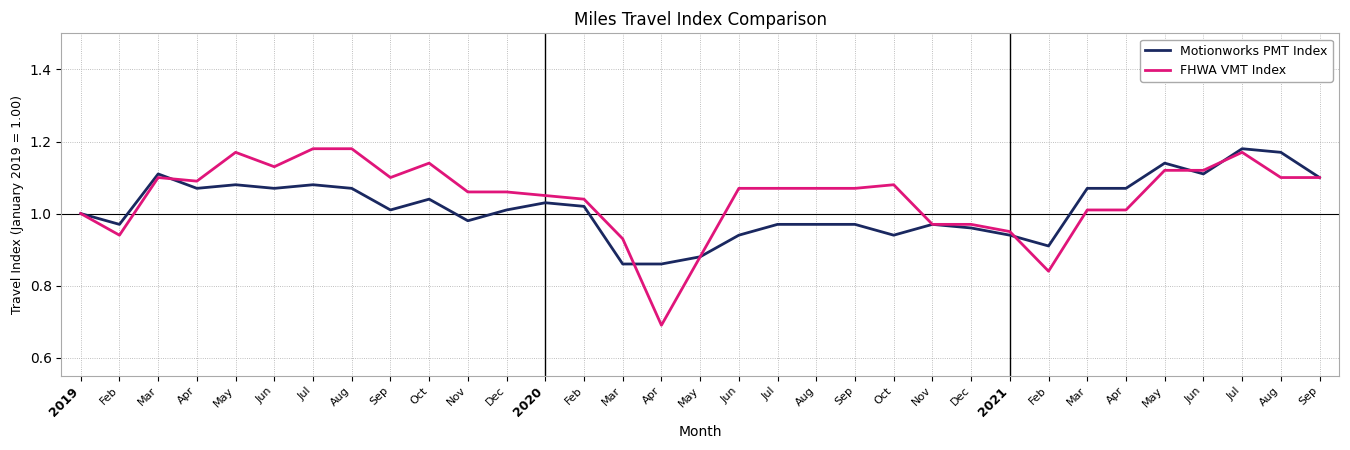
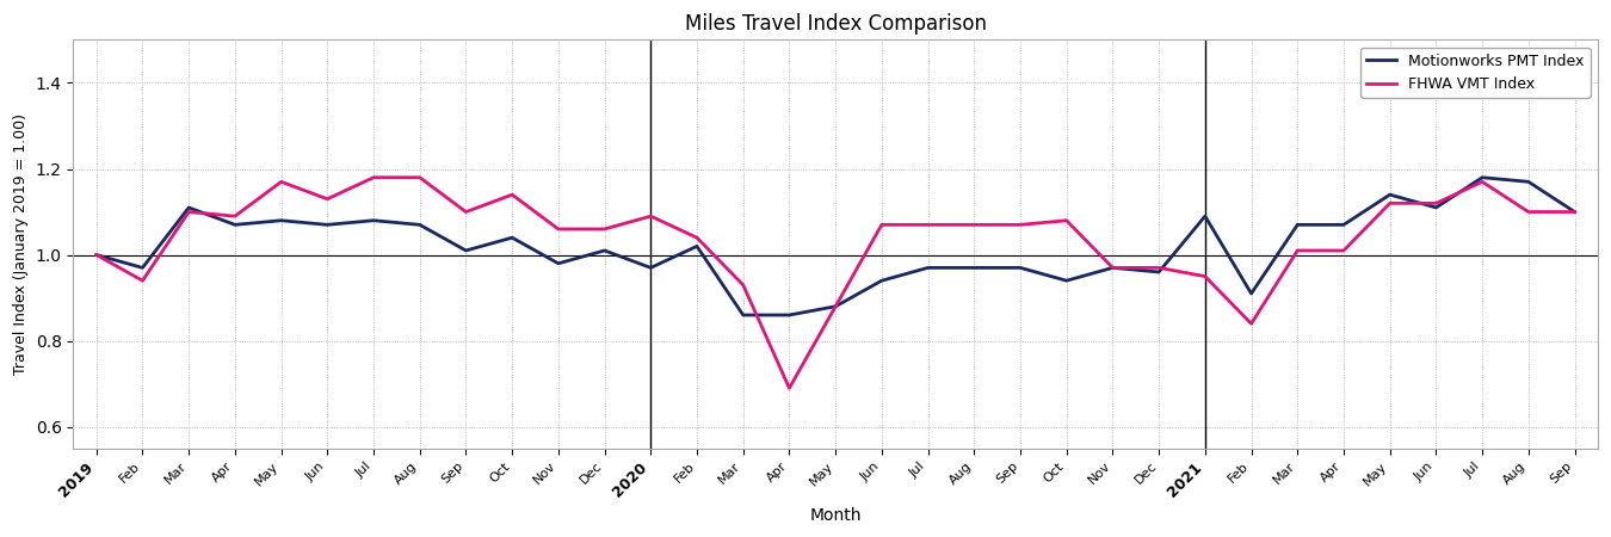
Motionworks PMT Index/2020: 1.03 -> 0.97
FHWA VMT Index/2020: 1.05 -> 1.09
Motionworks PMT Index/2021: 0.94 -> 1.09
